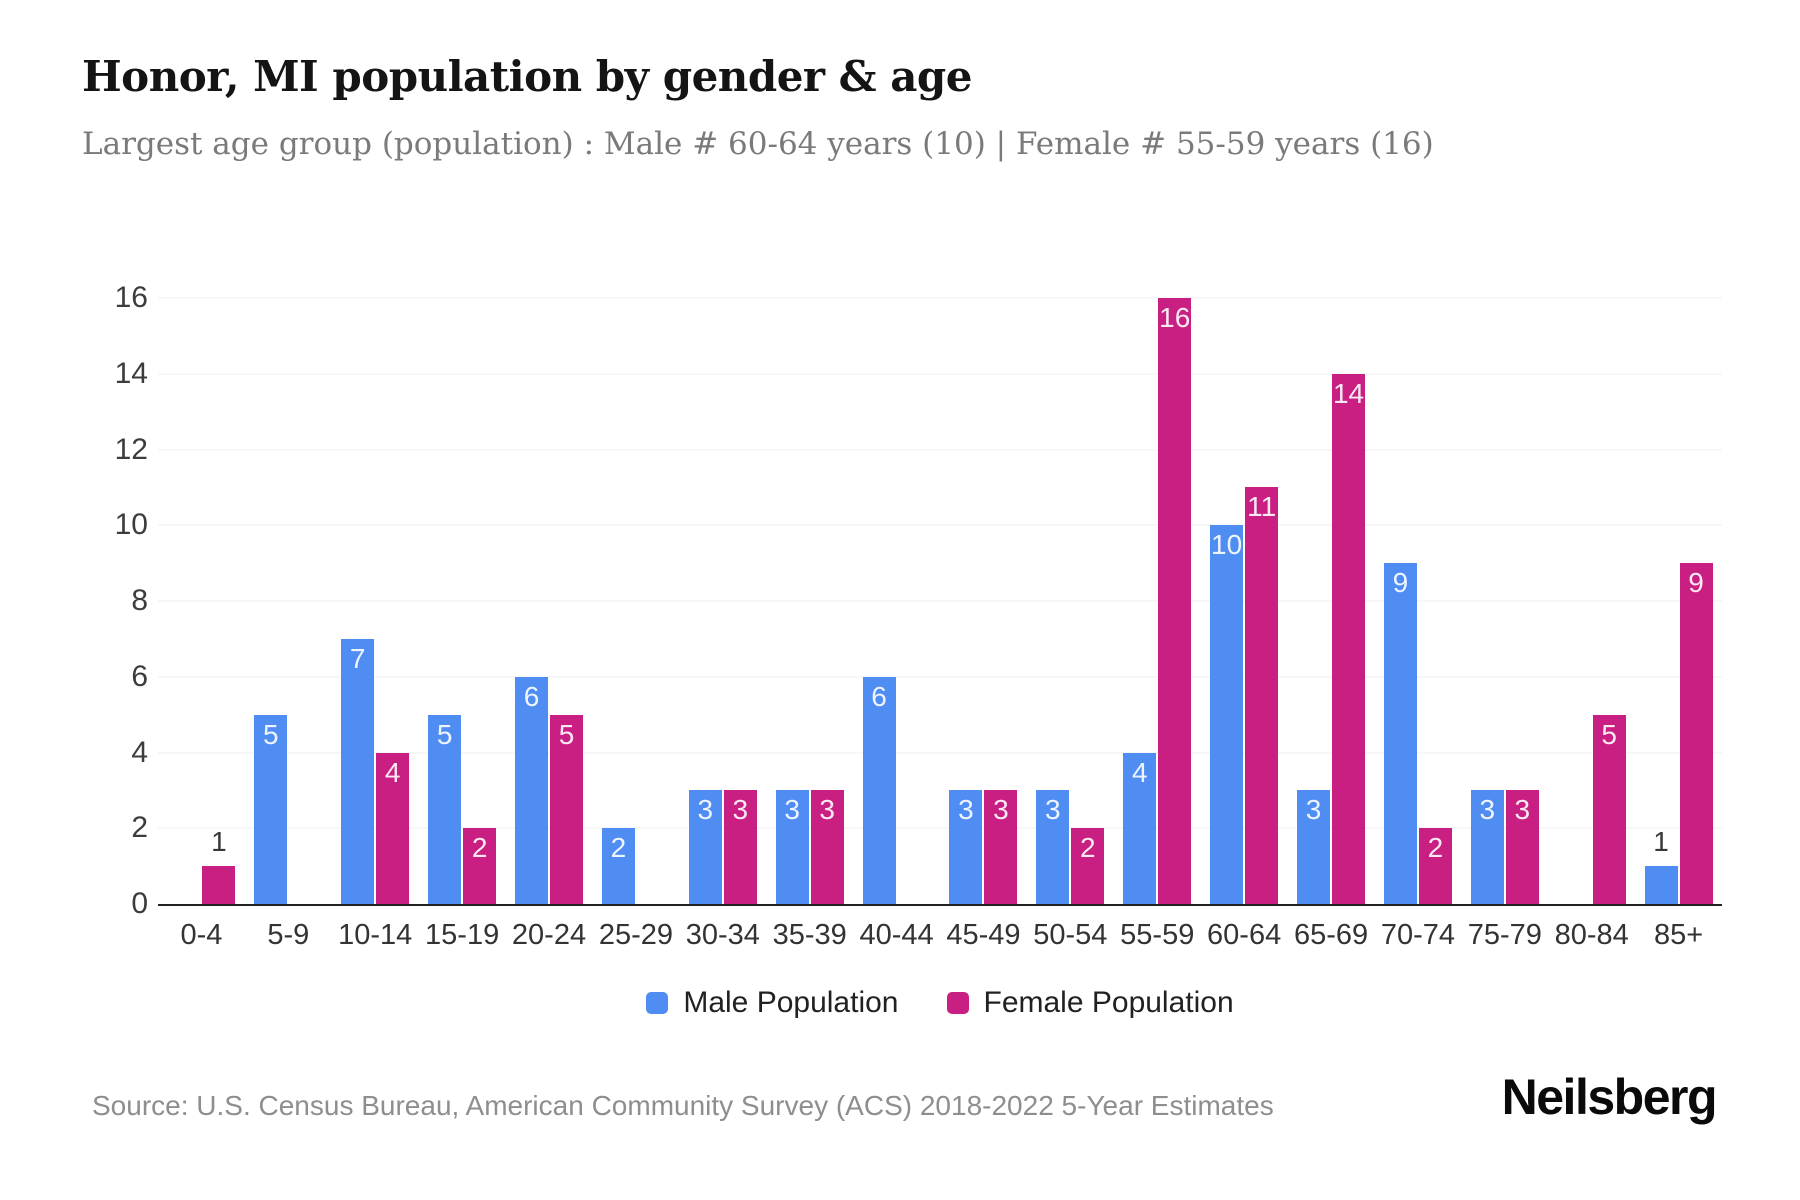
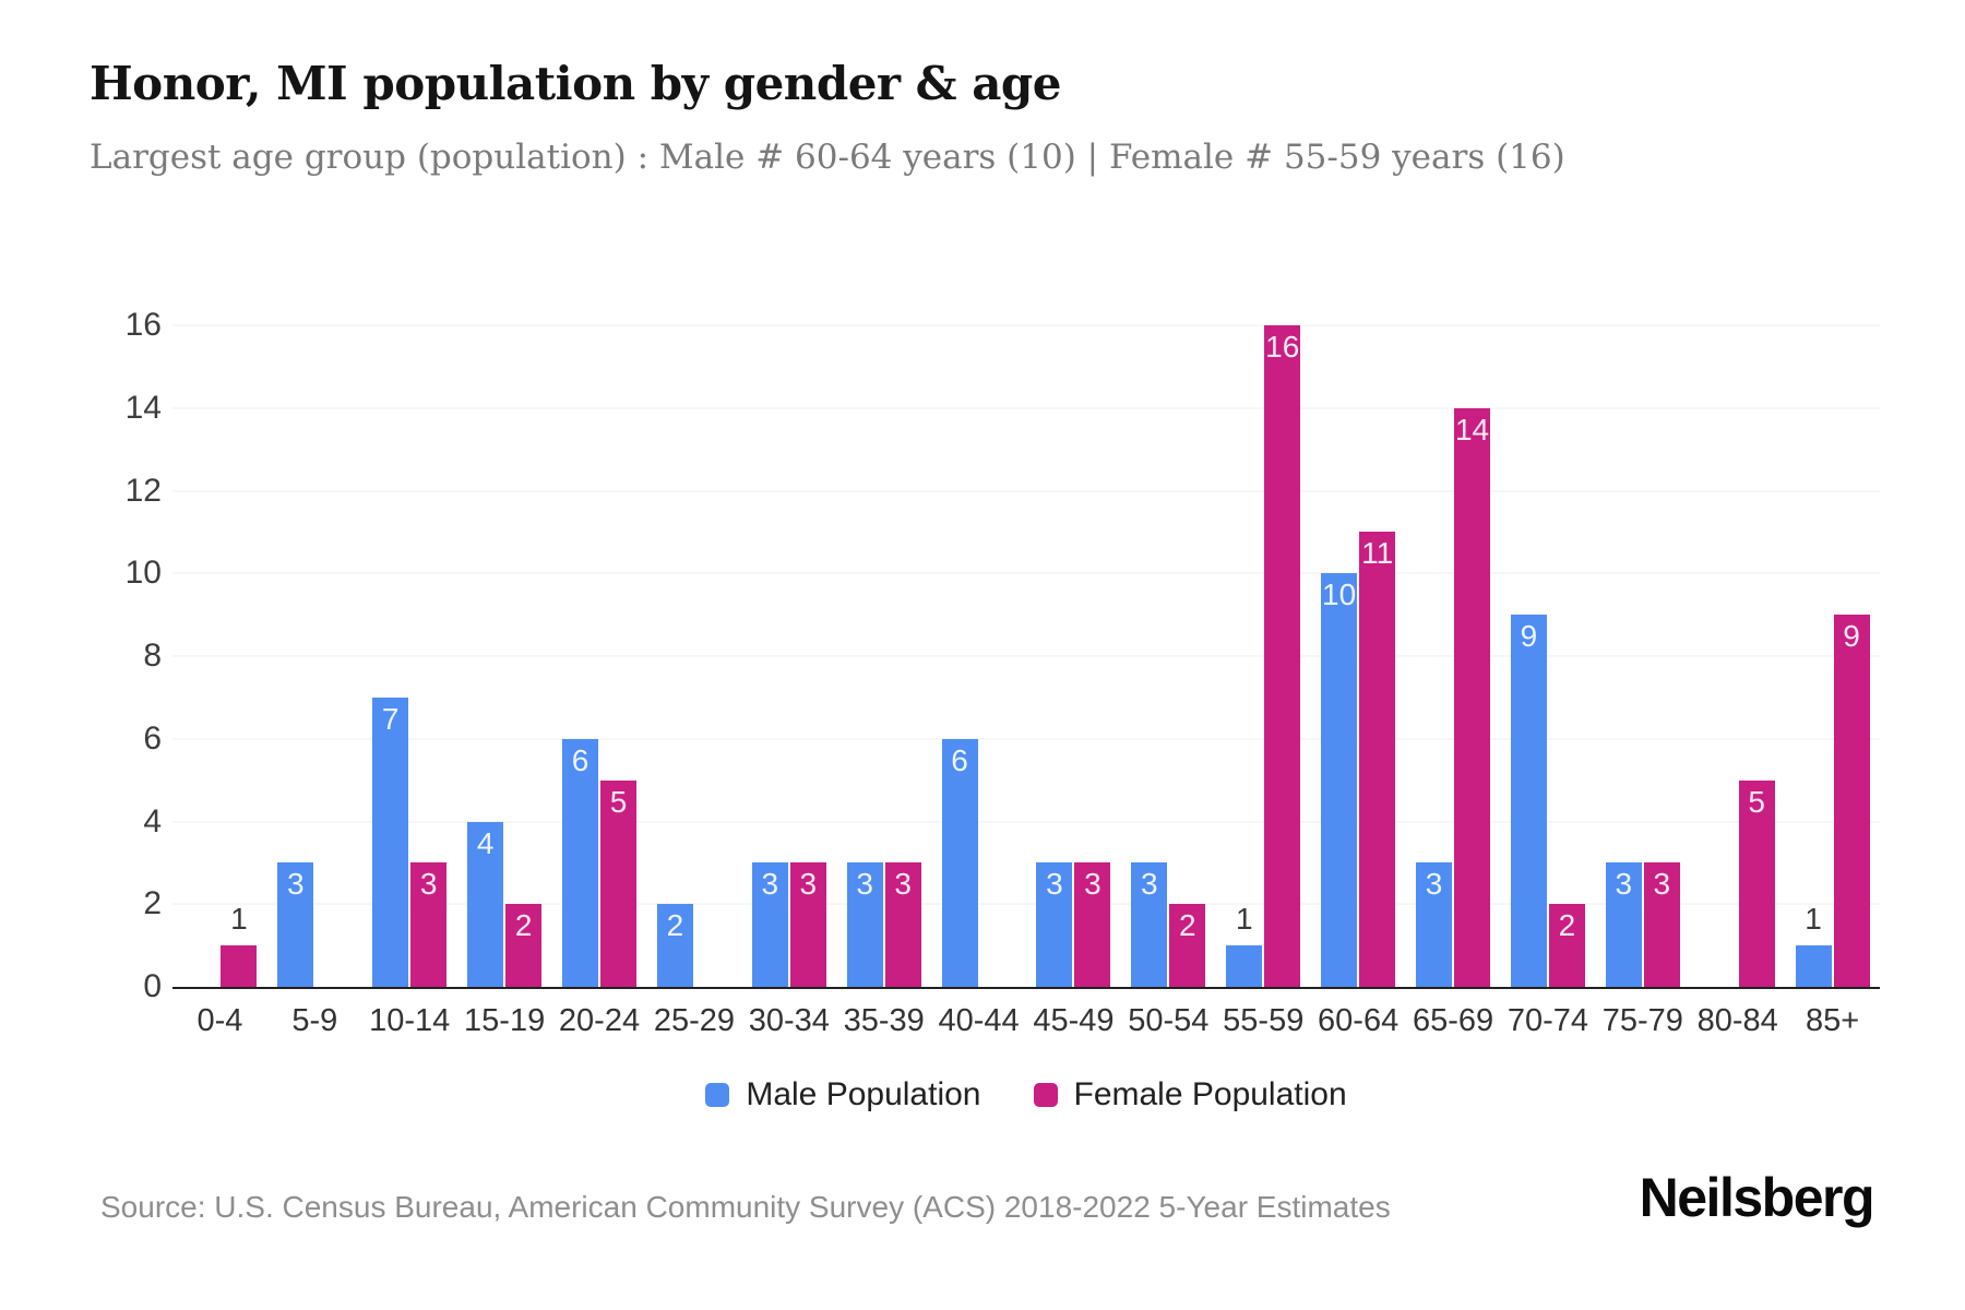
Male Population/5-9: 5 -> 3
Female Population/10-14: 4 -> 3
Male Population/15-19: 5 -> 4
Male Population/55-59: 4 -> 1
